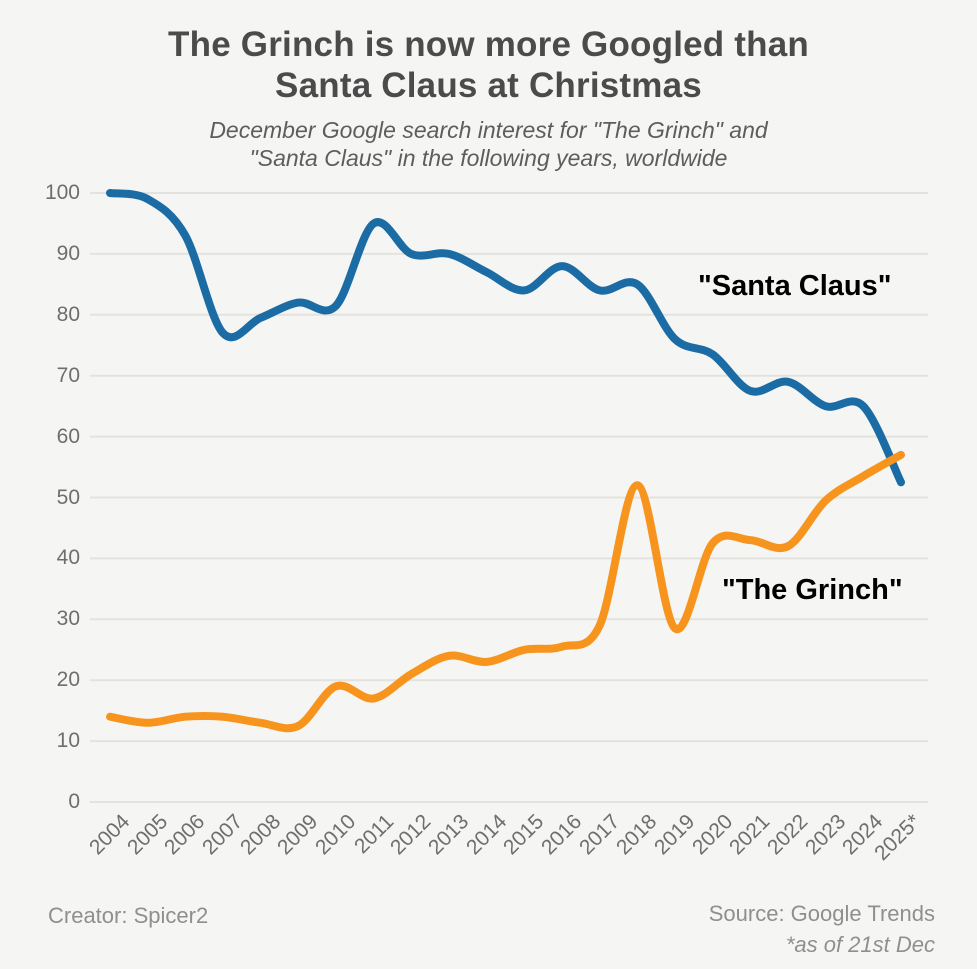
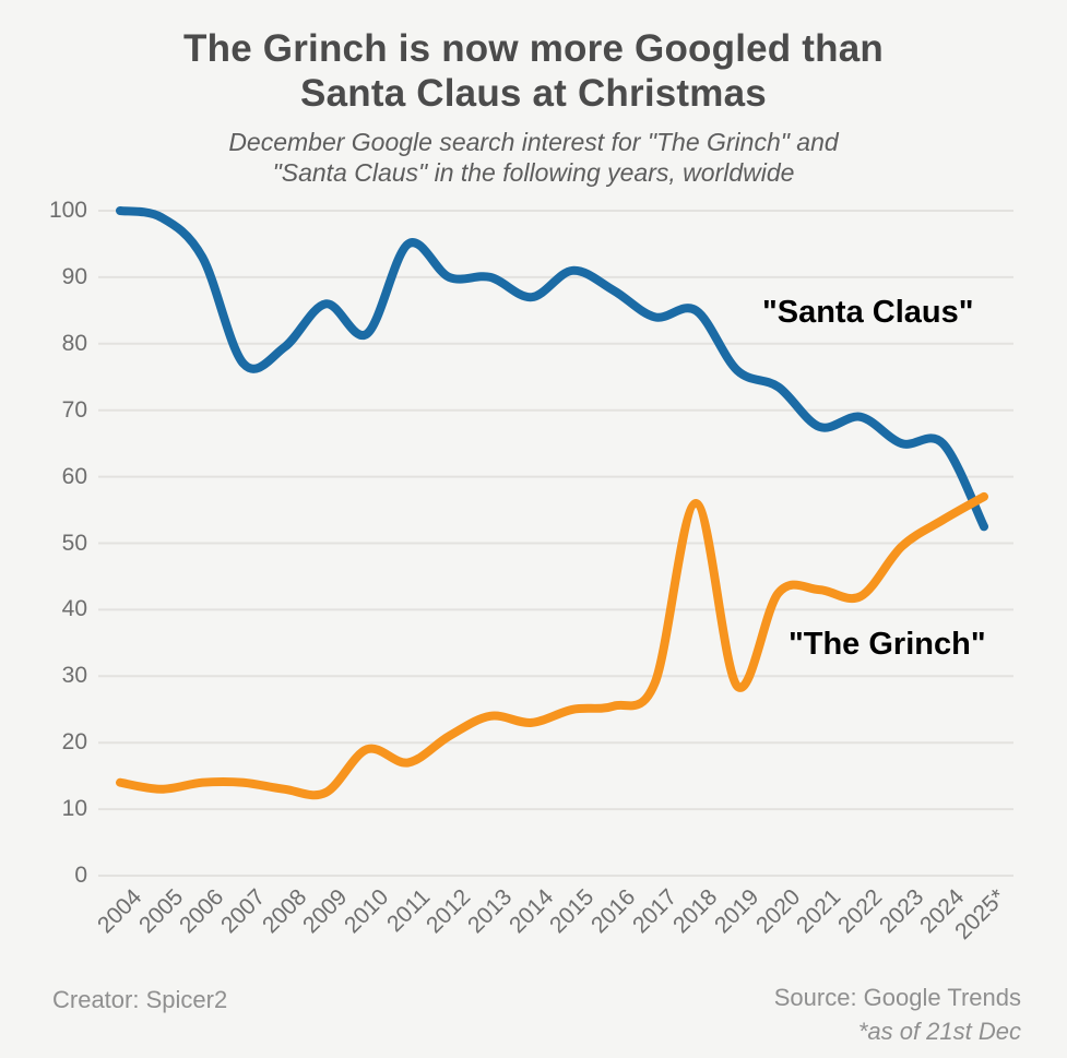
"Santa Claus"/2009: 82 -> 86
"Santa Claus"/2015: 84 -> 91
"The Grinch"/2018: 52 -> 56
